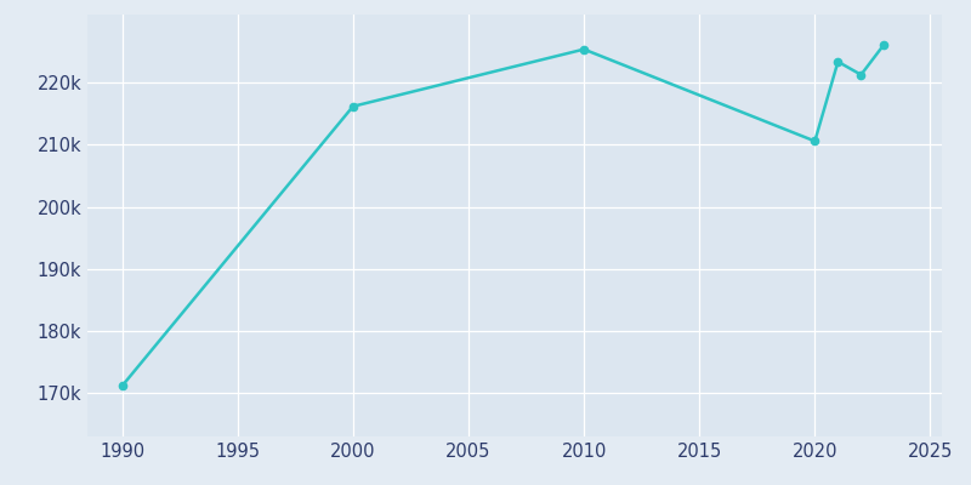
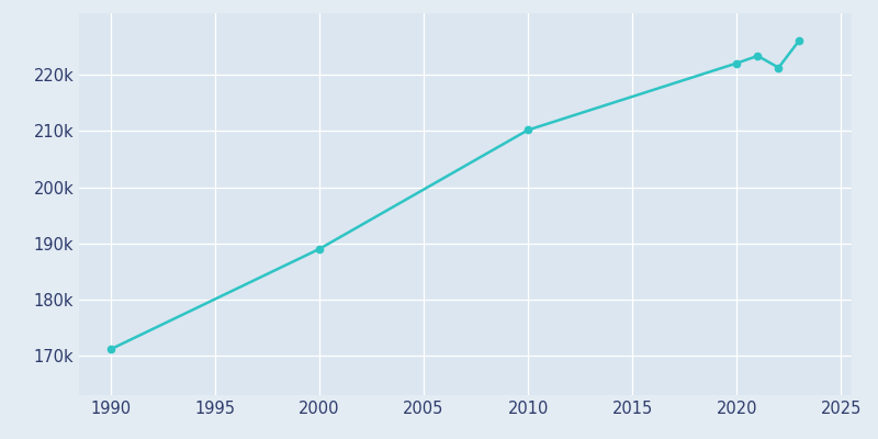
2000: 216.2k -> 189.0k
2010: 225.4k -> 210.2k
2020: 210.6k -> 222.1k
